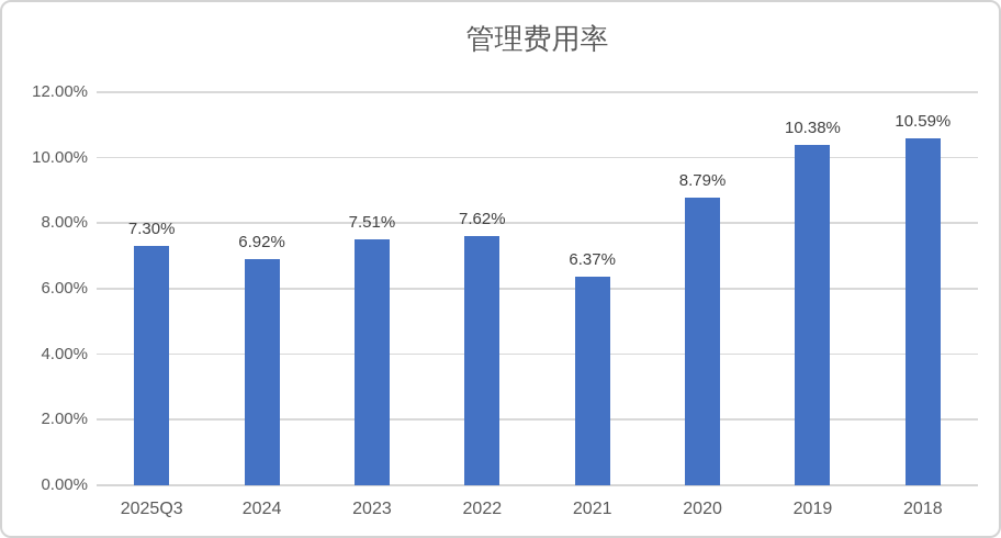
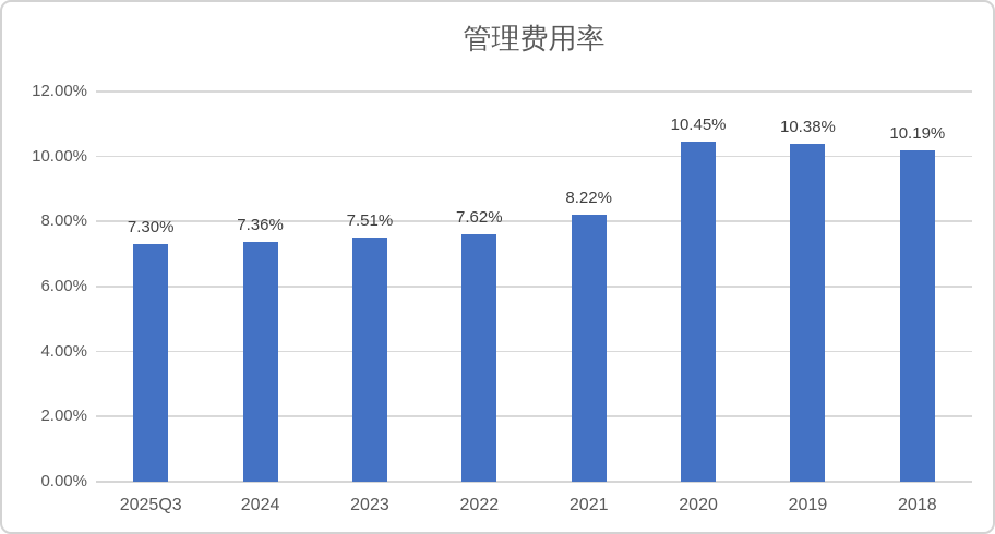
2024: 6.92% -> 7.36%
2021: 6.37% -> 8.22%
2020: 8.79% -> 10.45%
2018: 10.59% -> 10.19%
